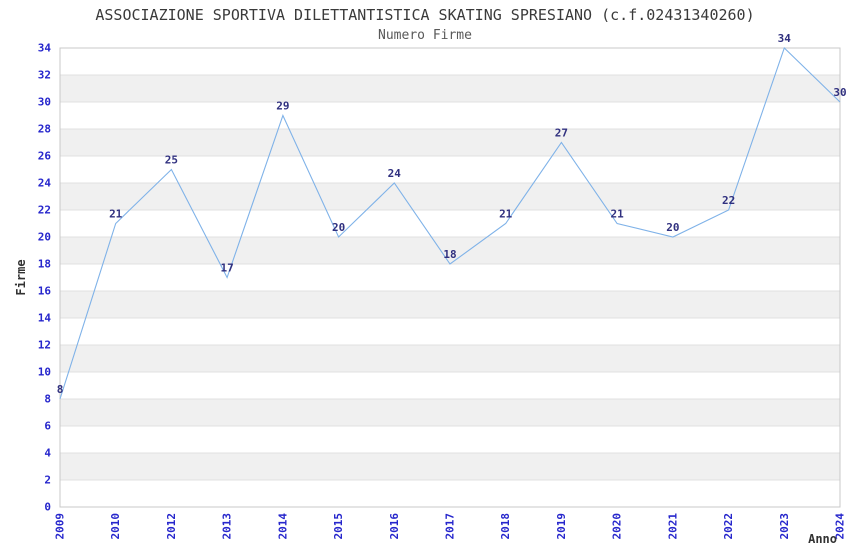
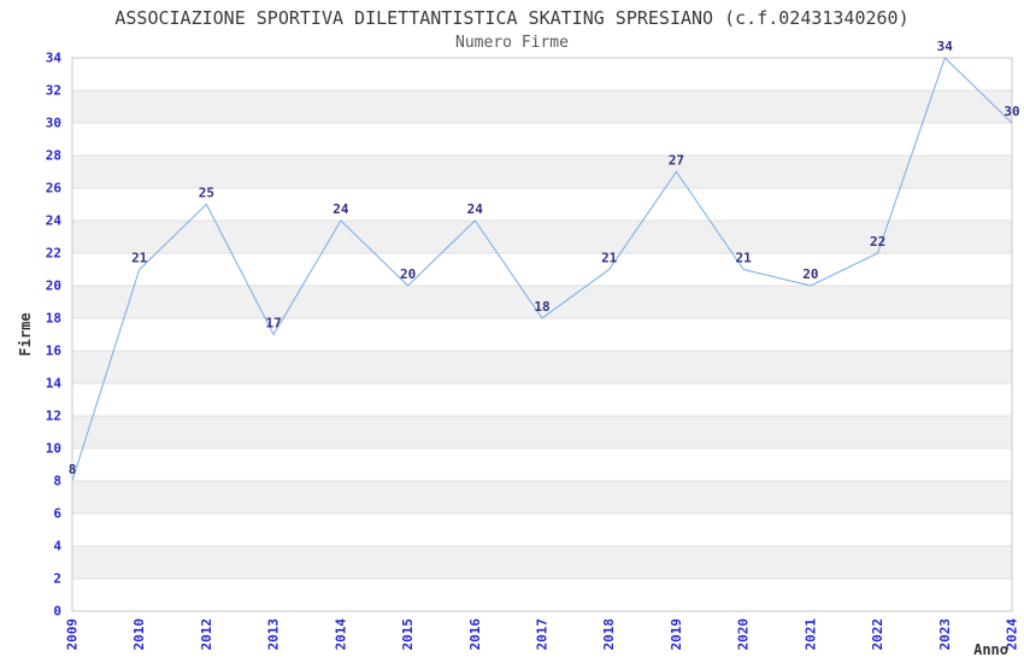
2014: 29 -> 24
